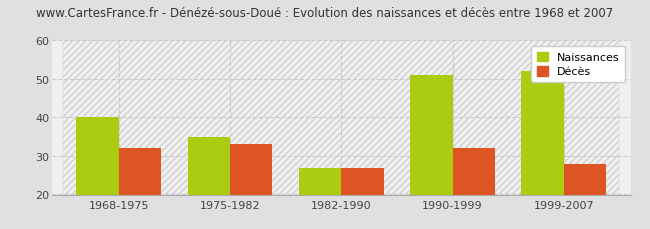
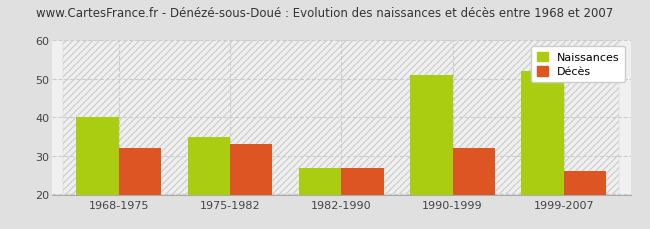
Décès/1999-2007: 28 -> 26
